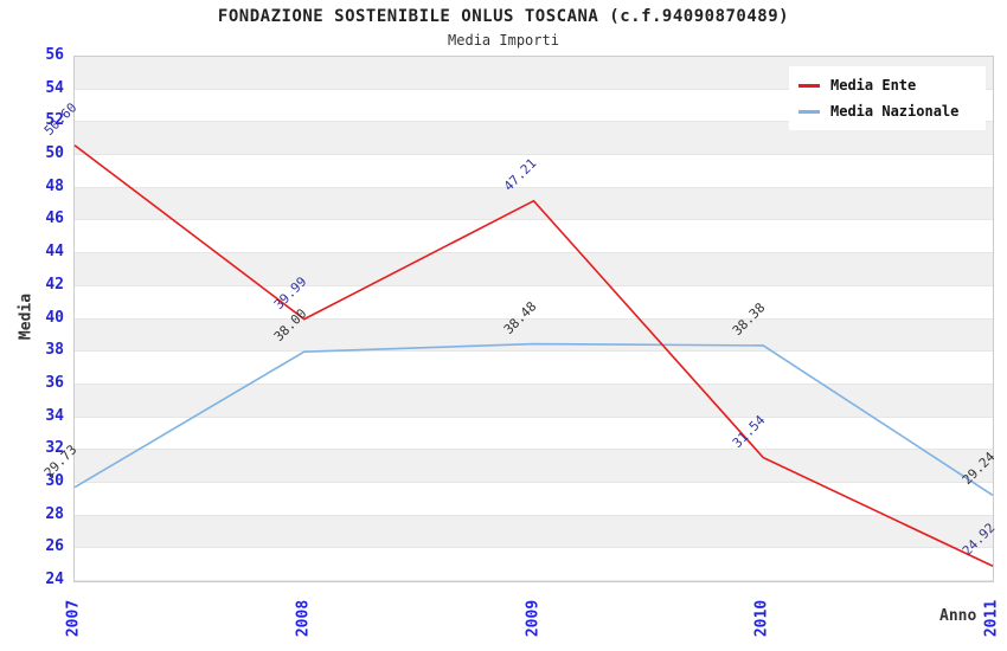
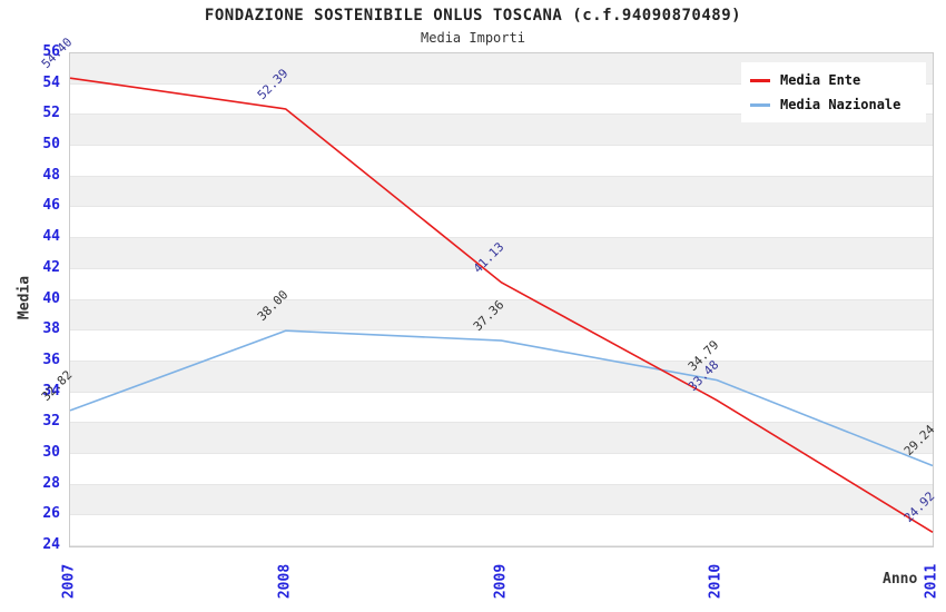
Media Nazionale/2007: 29.73 -> 32.82
Media Ente/2007: 50.60 -> 54.40
Media Ente/2008: 39.99 -> 52.39
Media Nazionale/2009: 38.48 -> 37.36
Media Ente/2009: 47.21 -> 41.13
Media Nazionale/2010: 38.38 -> 34.79
Media Ente/2010: 31.54 -> 33.48
